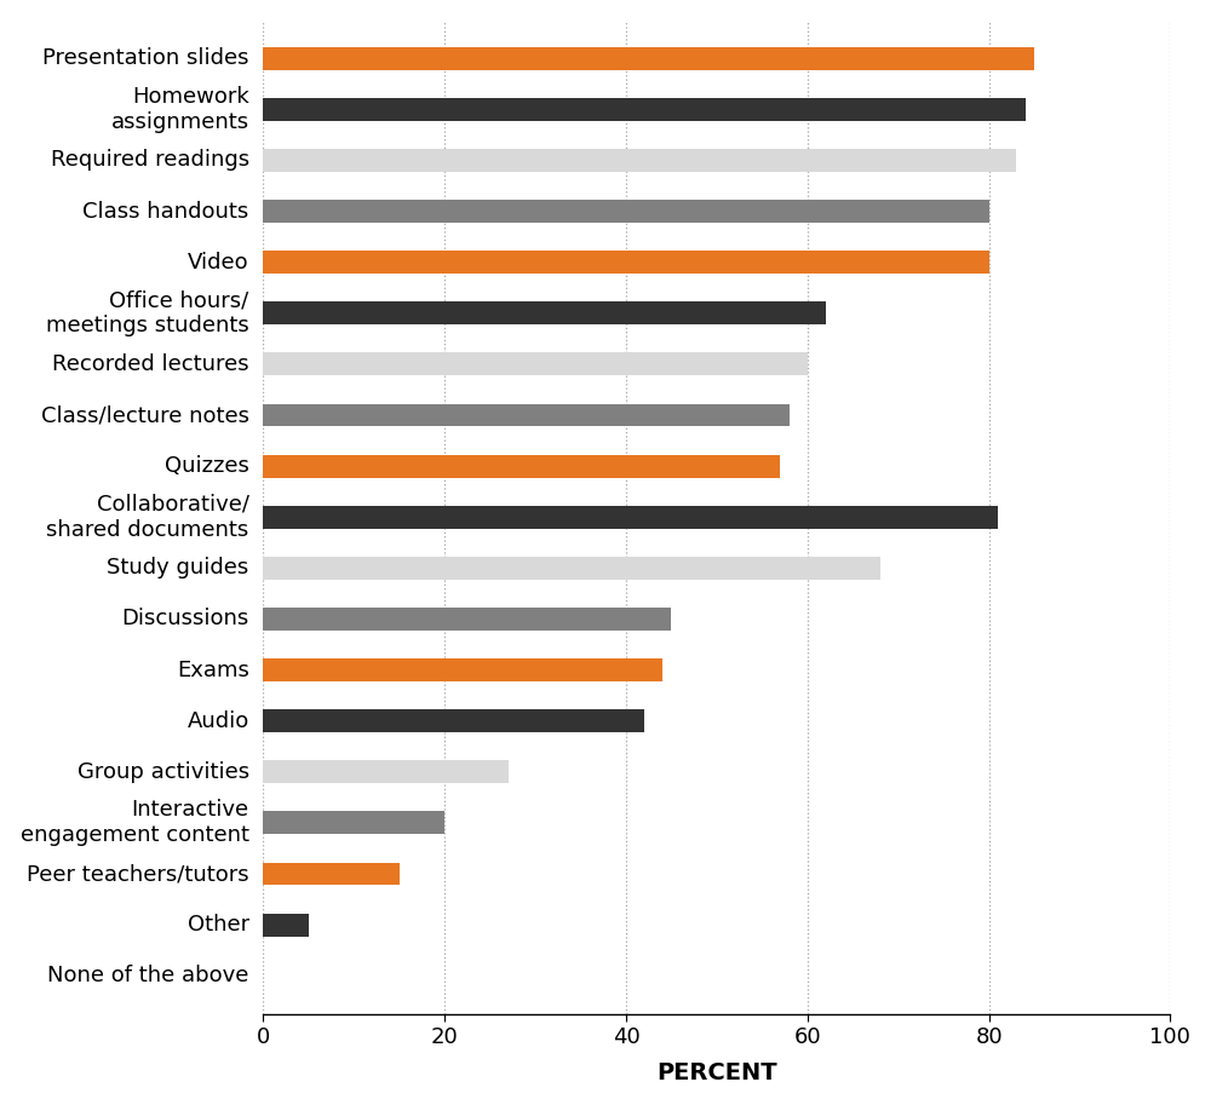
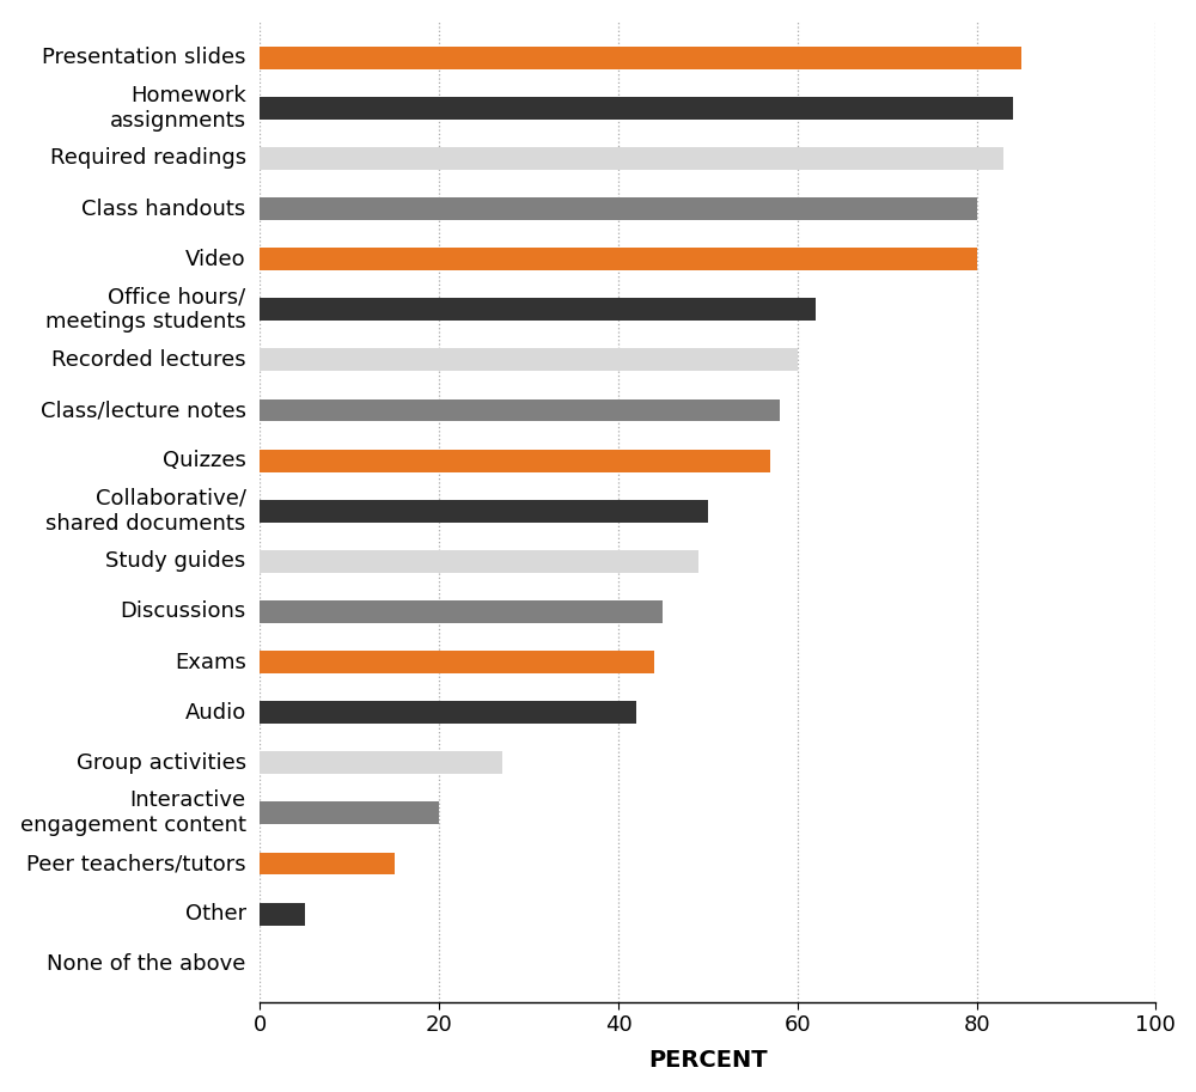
Collaborative/ shared documents: 81 -> 50
Study guides: 68 -> 49
